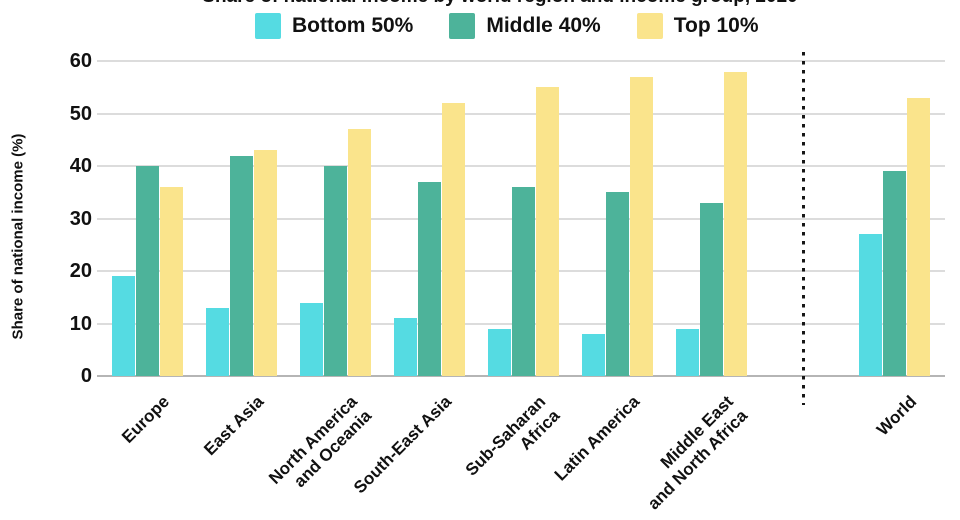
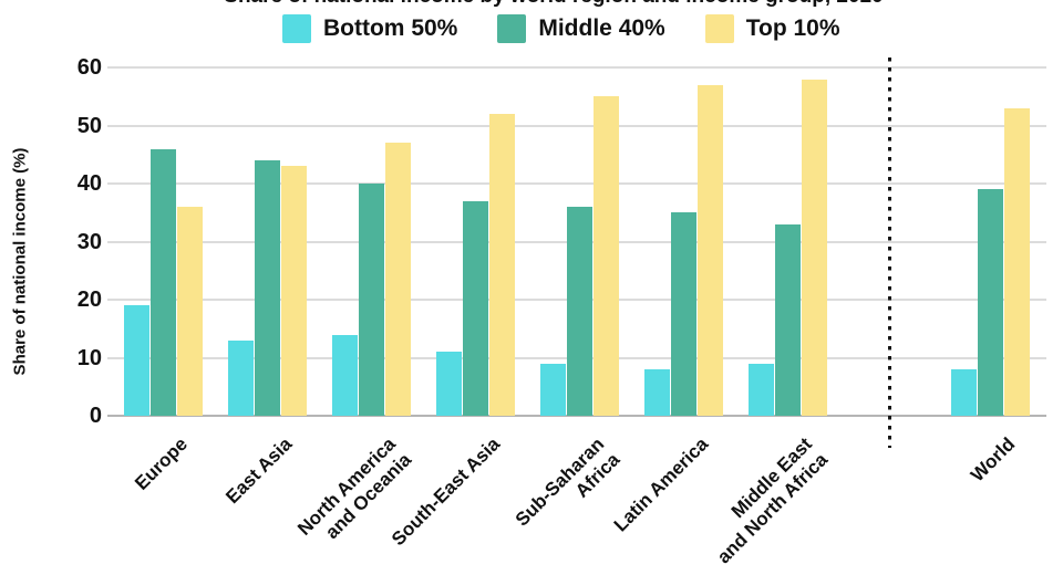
Middle 40%/Europe: 40 -> 46
Middle 40%/East Asia: 42 -> 44
Bottom 50%/World: 27 -> 8
